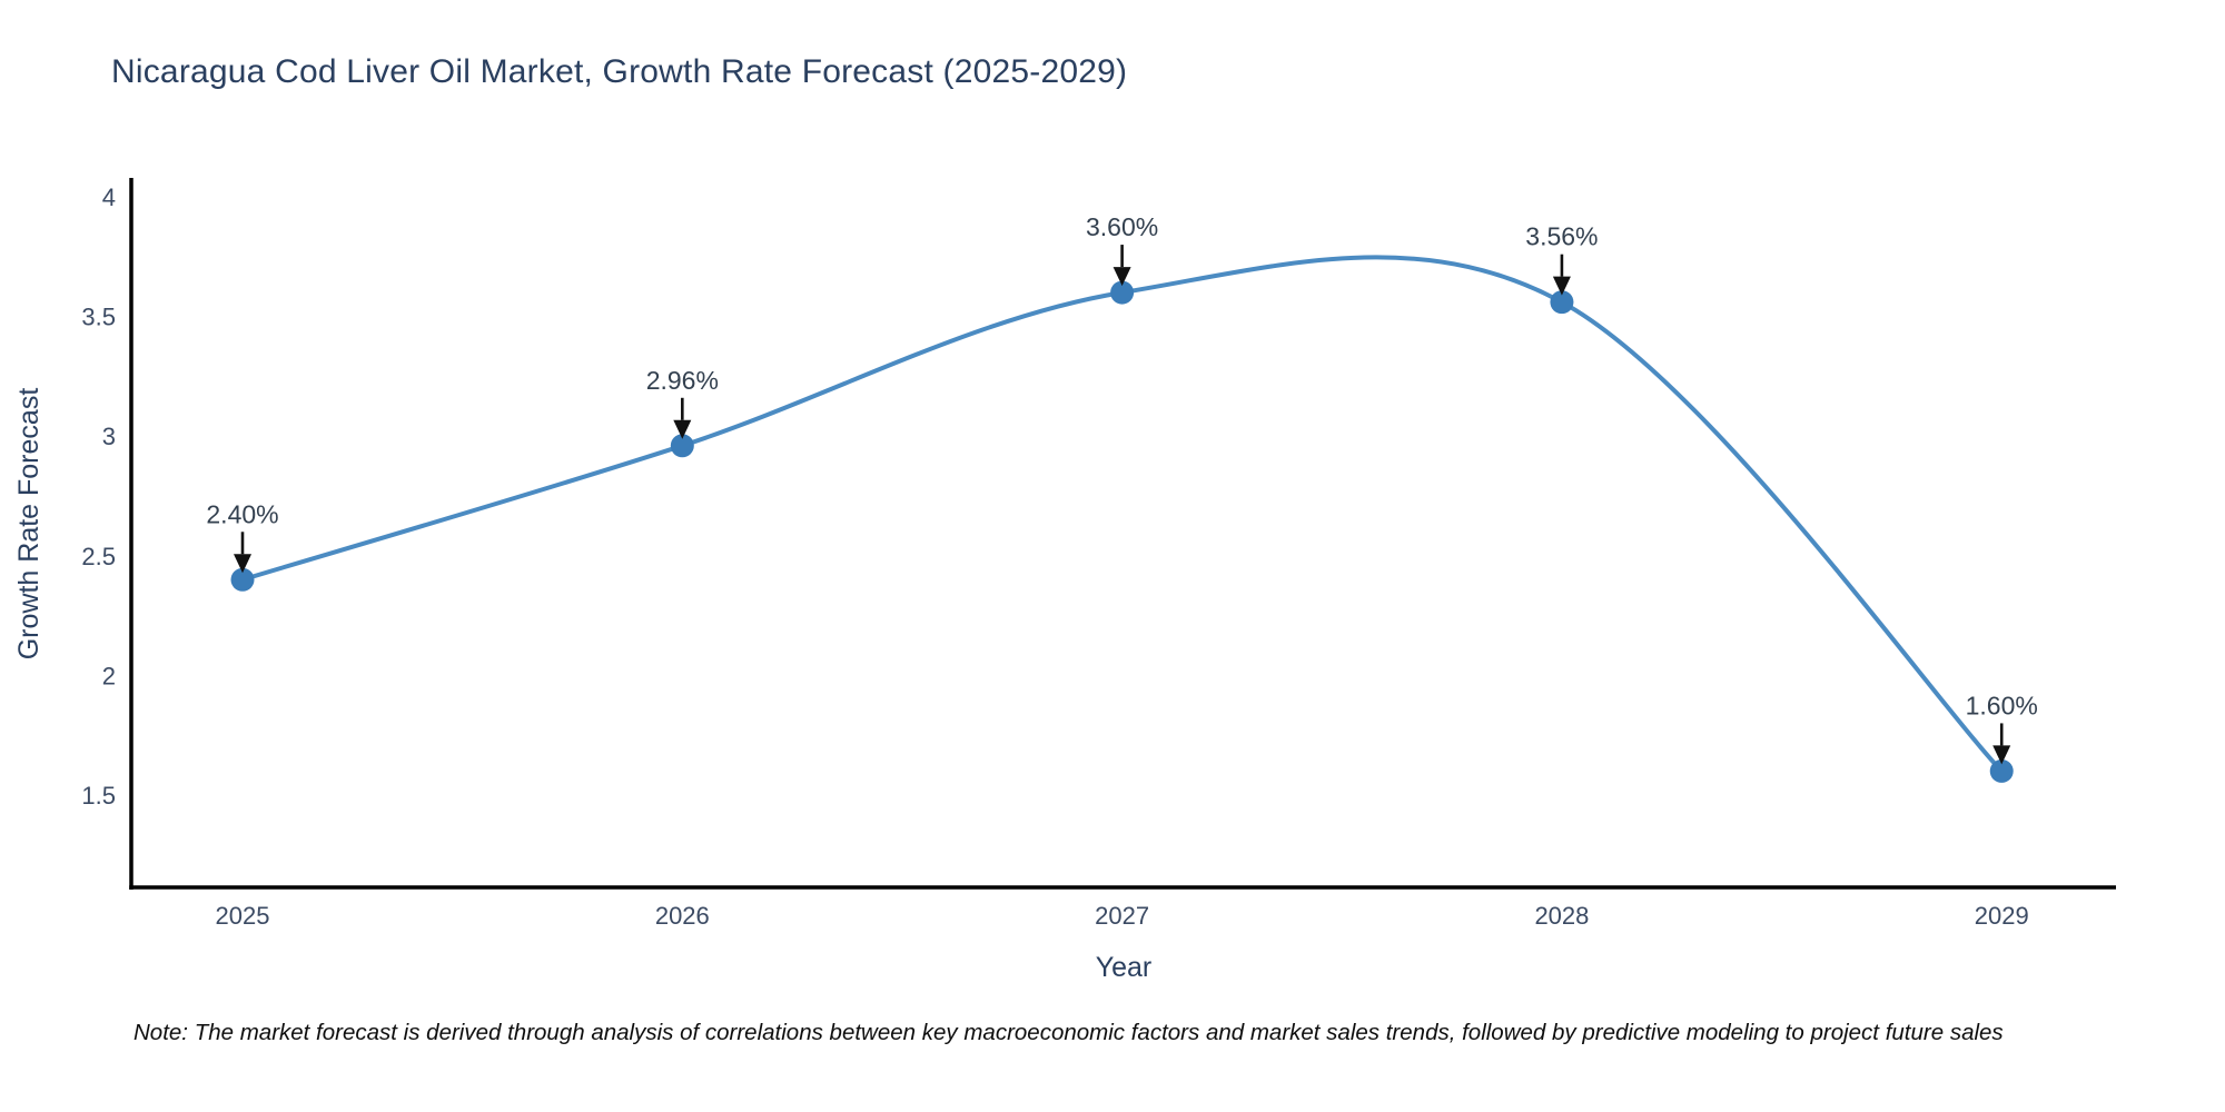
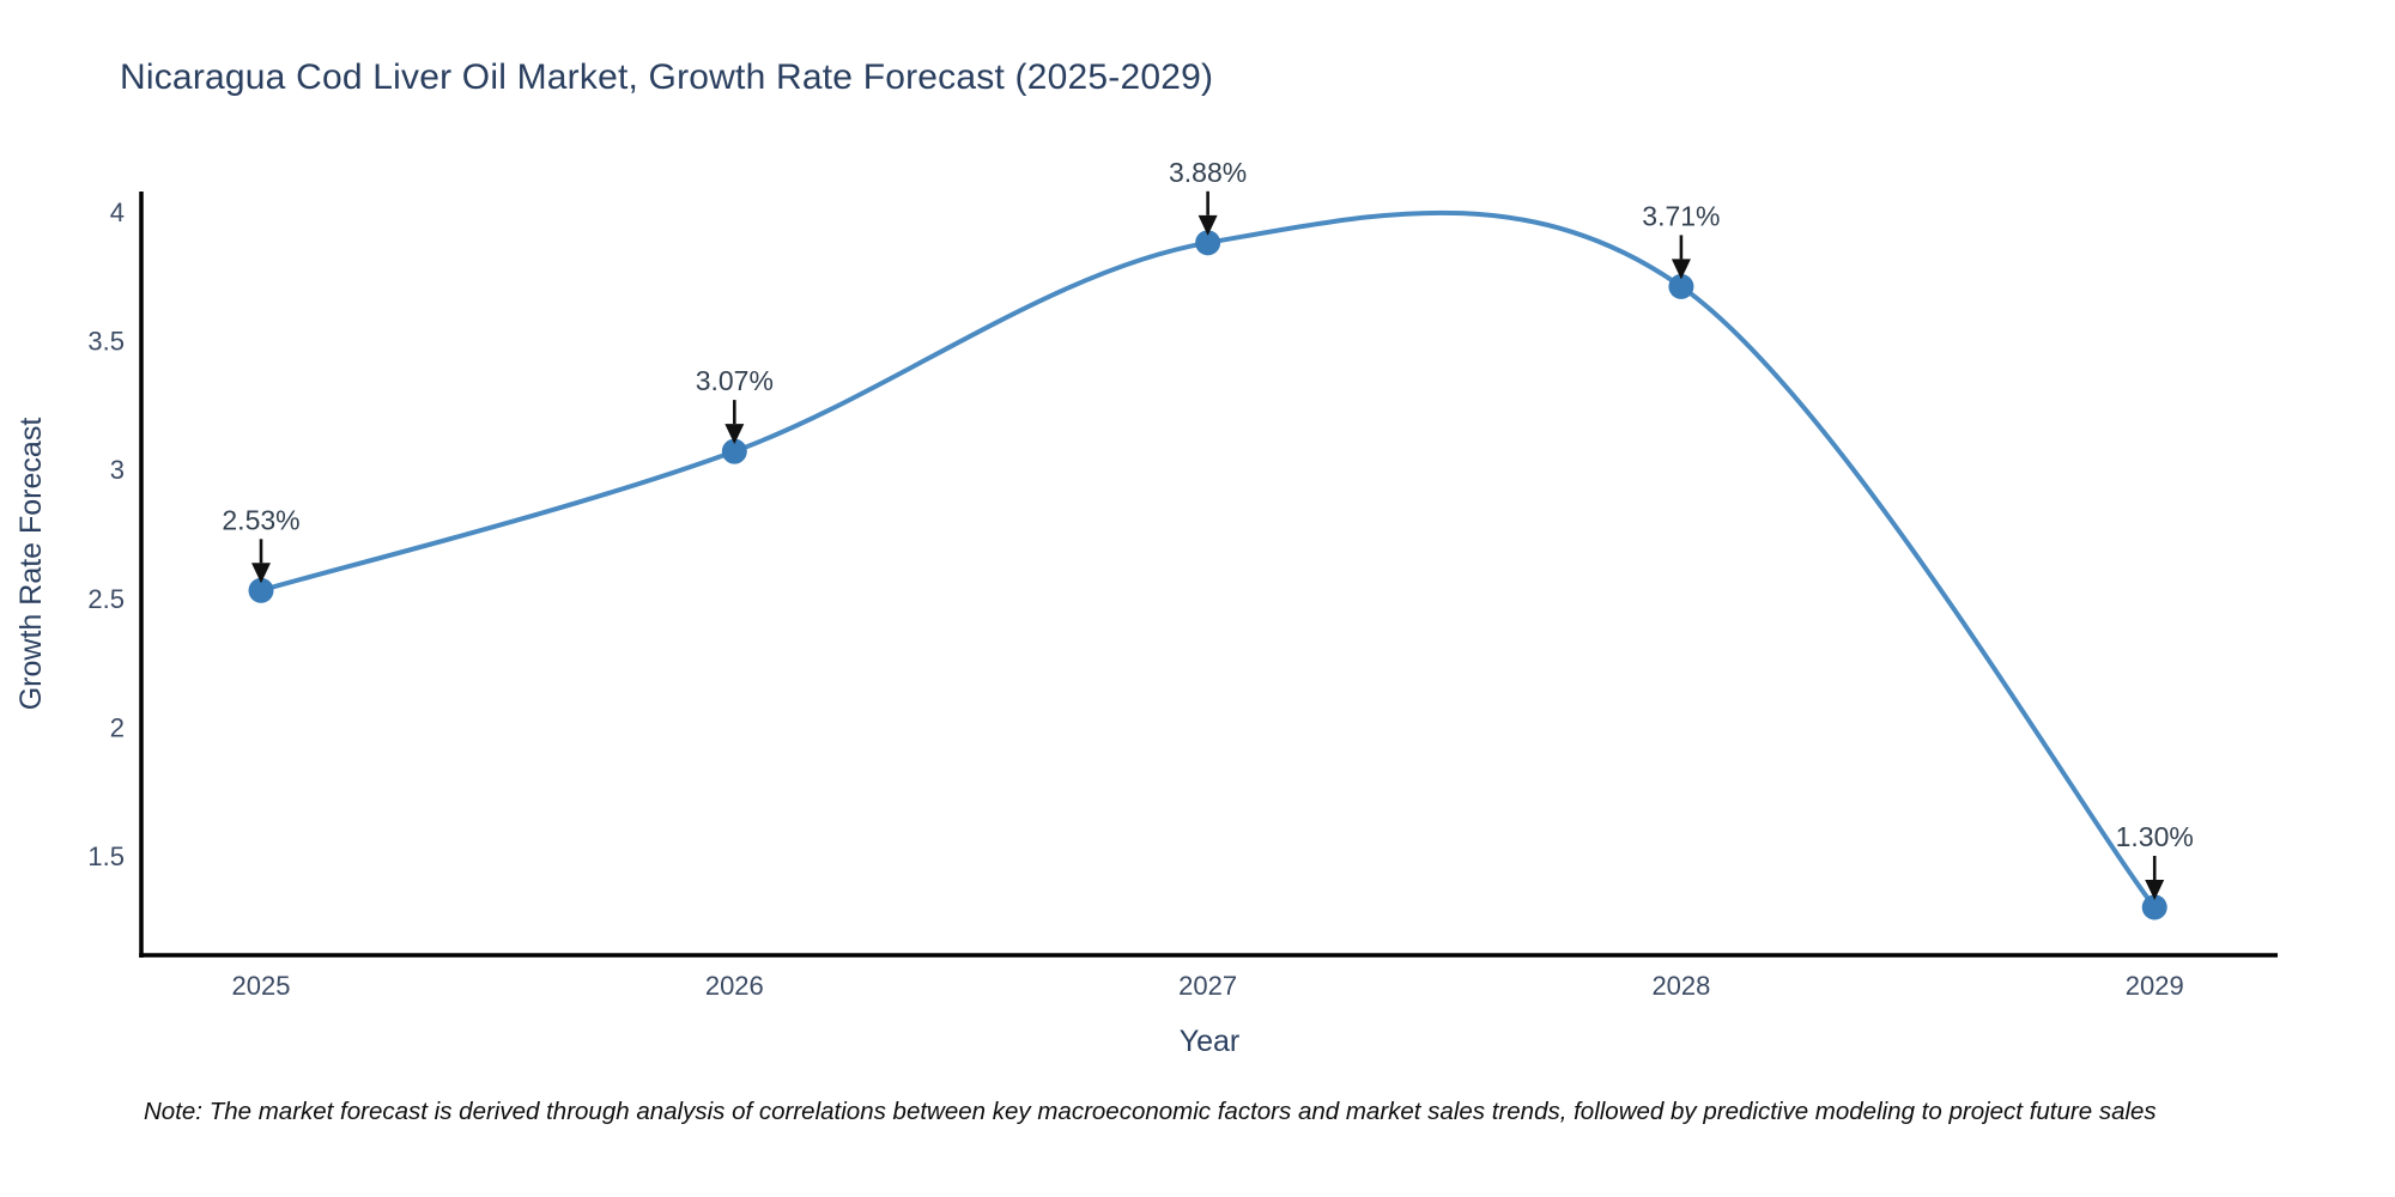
2025: 2.40% -> 2.53%
2026: 2.96% -> 3.07%
2027: 3.60% -> 3.88%
2028: 3.56% -> 3.71%
2029: 1.60% -> 1.30%
